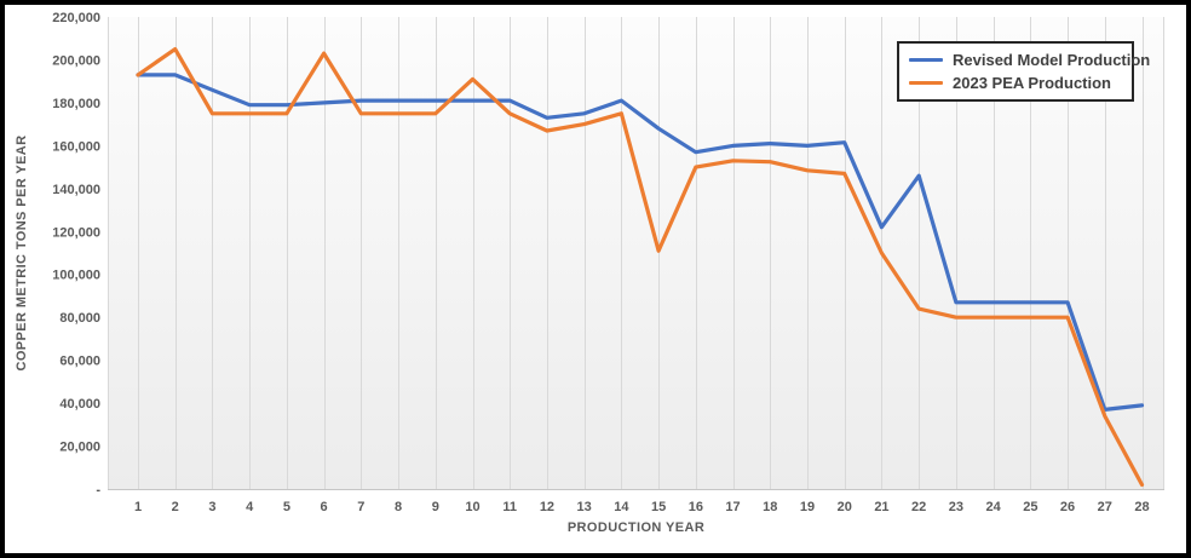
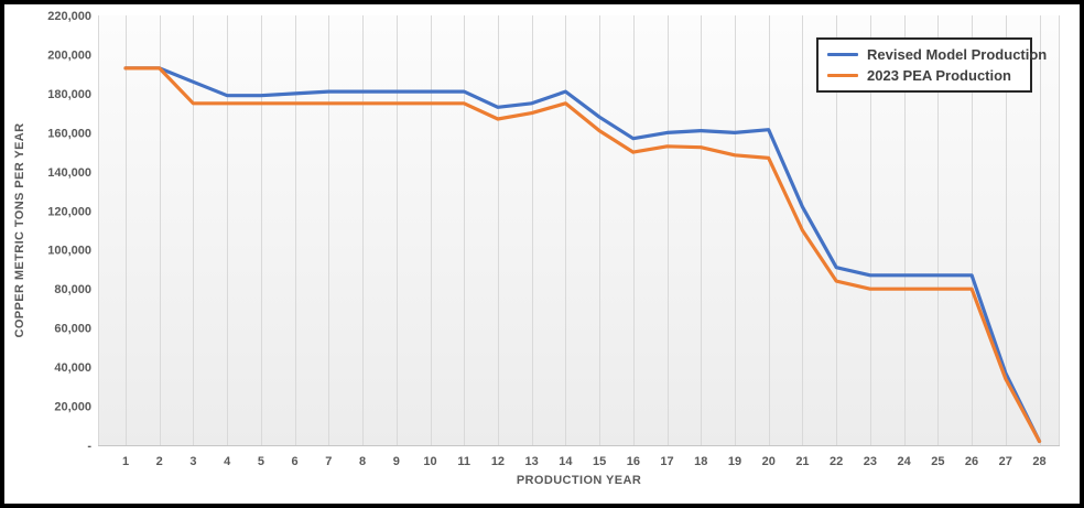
2023 PEA Production/2: 205000 -> 193000
2023 PEA Production/6: 203000 -> 175000
2023 PEA Production/10: 191000 -> 175000
2023 PEA Production/15: 111000 -> 161000
Revised Model Production/22: 146000 -> 91000
Revised Model Production/28: 39000 -> 2000
